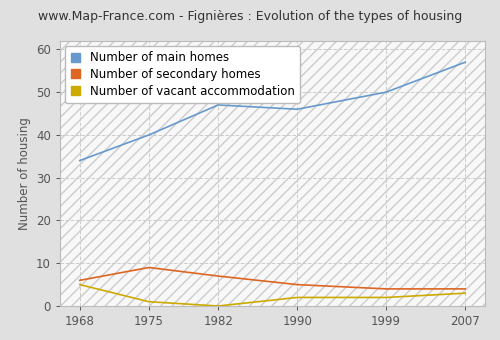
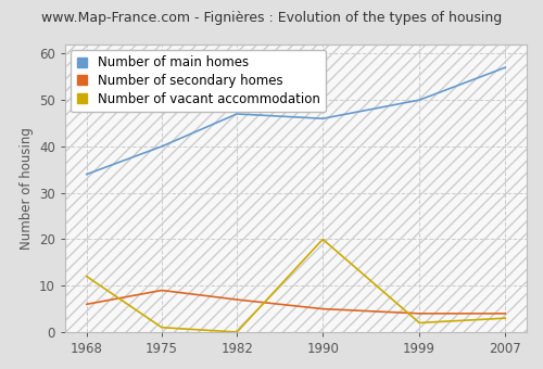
Number of vacant accommodation/1968: 5 -> 12
Number of vacant accommodation/1990: 2 -> 20
